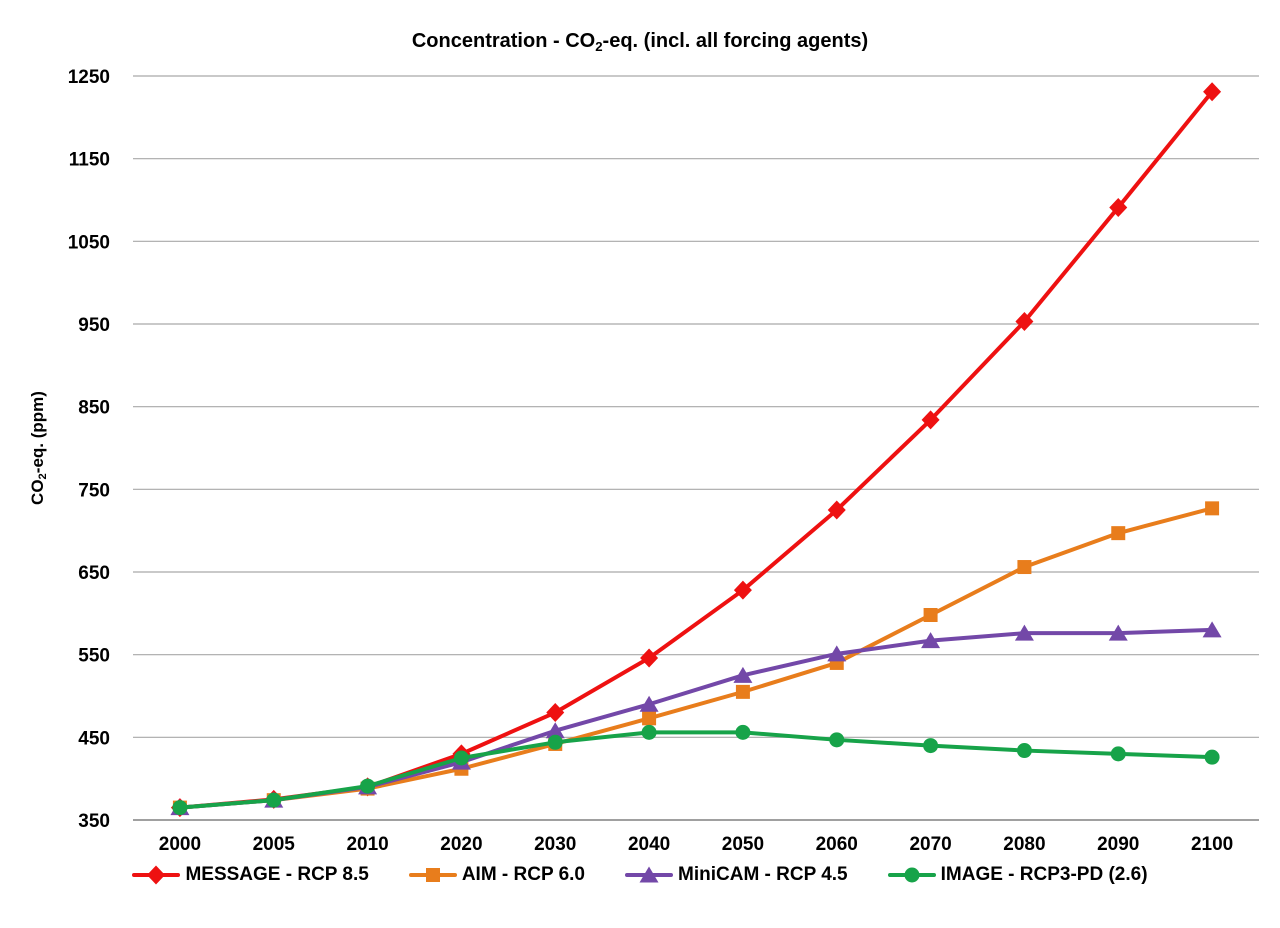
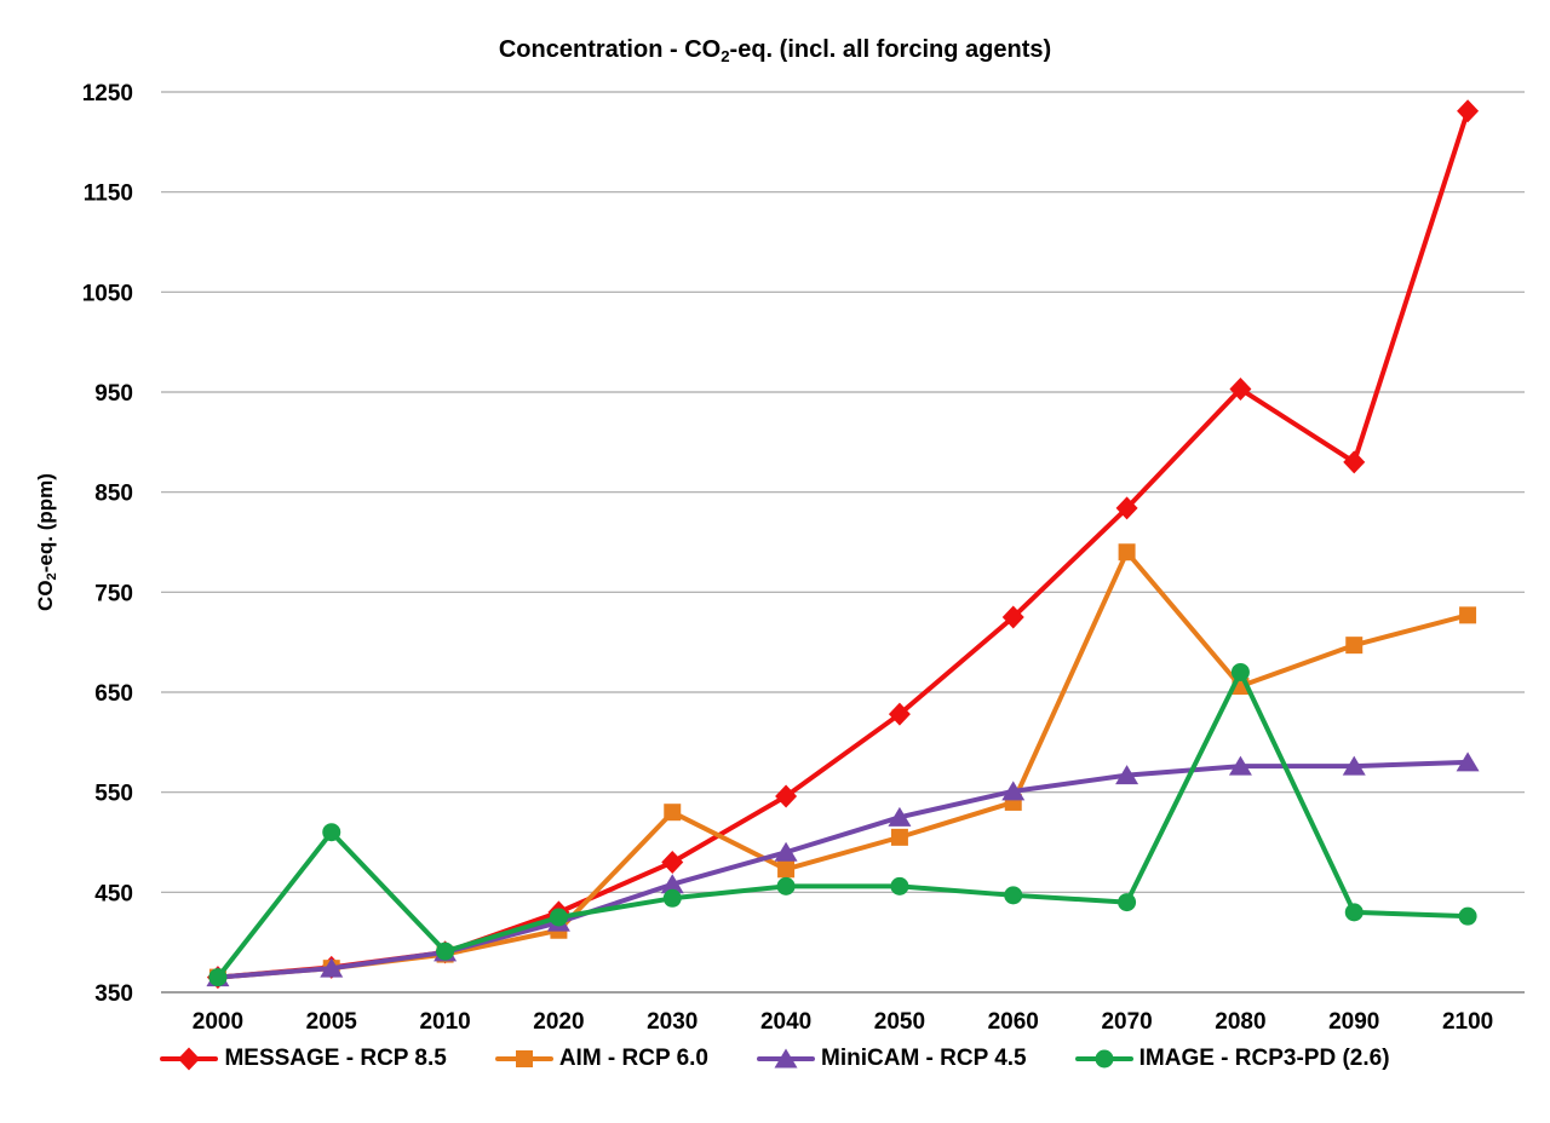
IMAGE - RCP3-PD (2.6)/2005: 370 -> 510
AIM - RCP 6.0/2030: 440 -> 530
AIM - RCP 6.0/2070: 600 -> 790
IMAGE - RCP3-PD (2.6)/2080: 430 -> 670
MESSAGE - RCP 8.5/2090: 1090 -> 880
